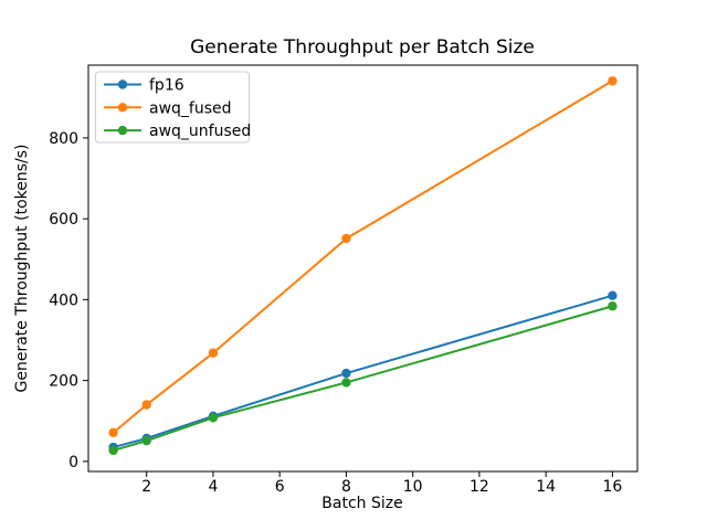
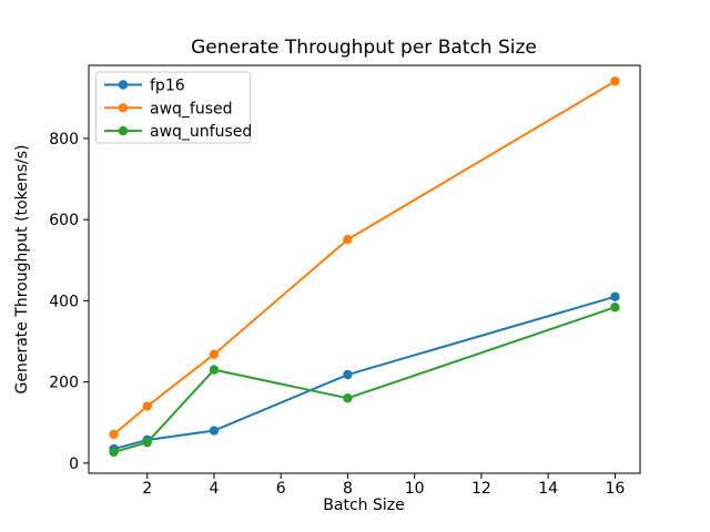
fp16/4: 110 -> 80
awq_unfused/4: 110 -> 230
awq_unfused/8: 200 -> 160
